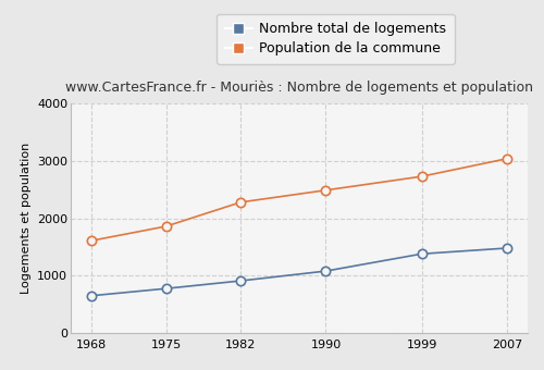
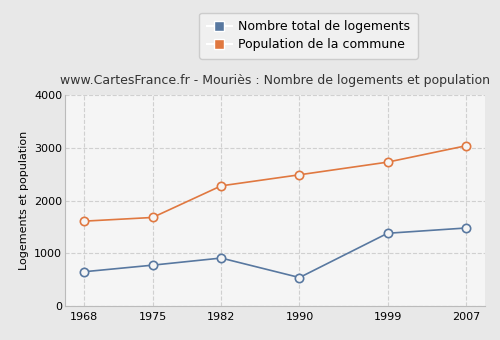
Population de la commune/1975: 1860 -> 1680
Nombre total de logements/1990: 1080 -> 540
